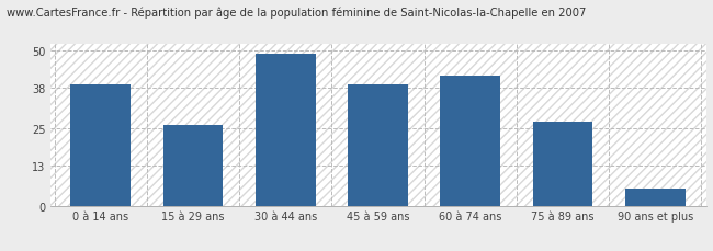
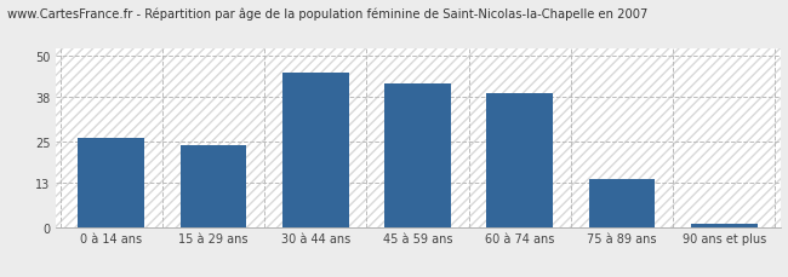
0 à 14 ans: 39.0 -> 26.0
15 à 29 ans: 26.0 -> 24.0
30 à 44 ans: 49.0 -> 45.0
45 à 59 ans: 39.0 -> 42.0
60 à 74 ans: 42.0 -> 39.0
75 à 89 ans: 27.0 -> 14.0
90 ans et plus: 5.5 -> 0.8
